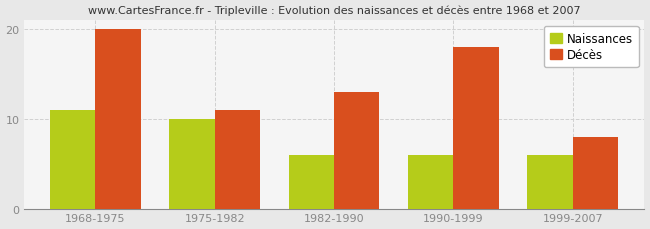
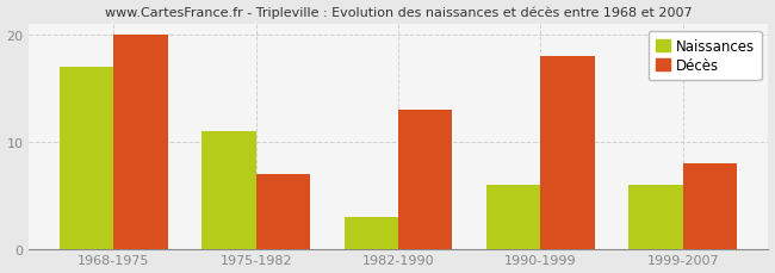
Naissances/1968-1975: 11 -> 17
Naissances/1975-1982: 10 -> 11
Décès/1975-1982: 11 -> 7
Naissances/1982-1990: 6 -> 3
